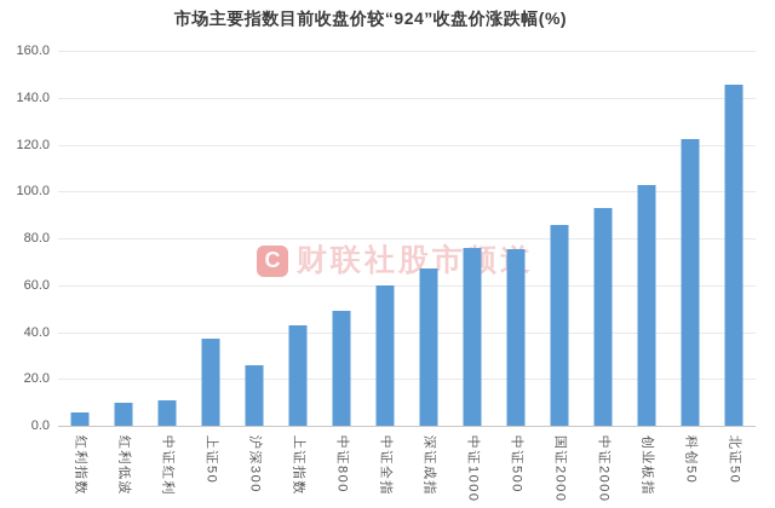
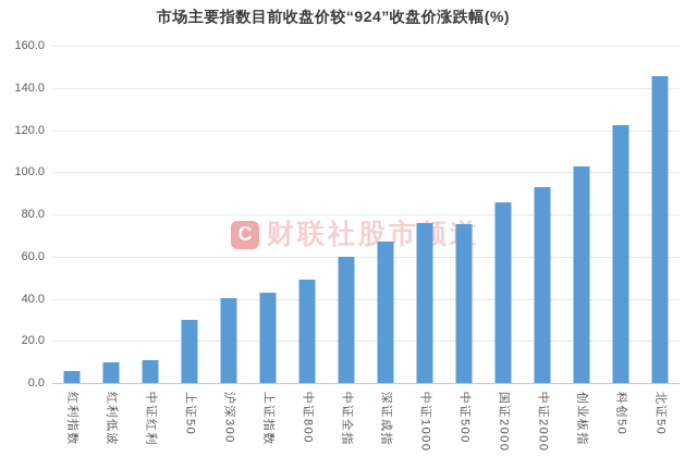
上证50: 37 -> 30
沪深300: 26 -> 40
